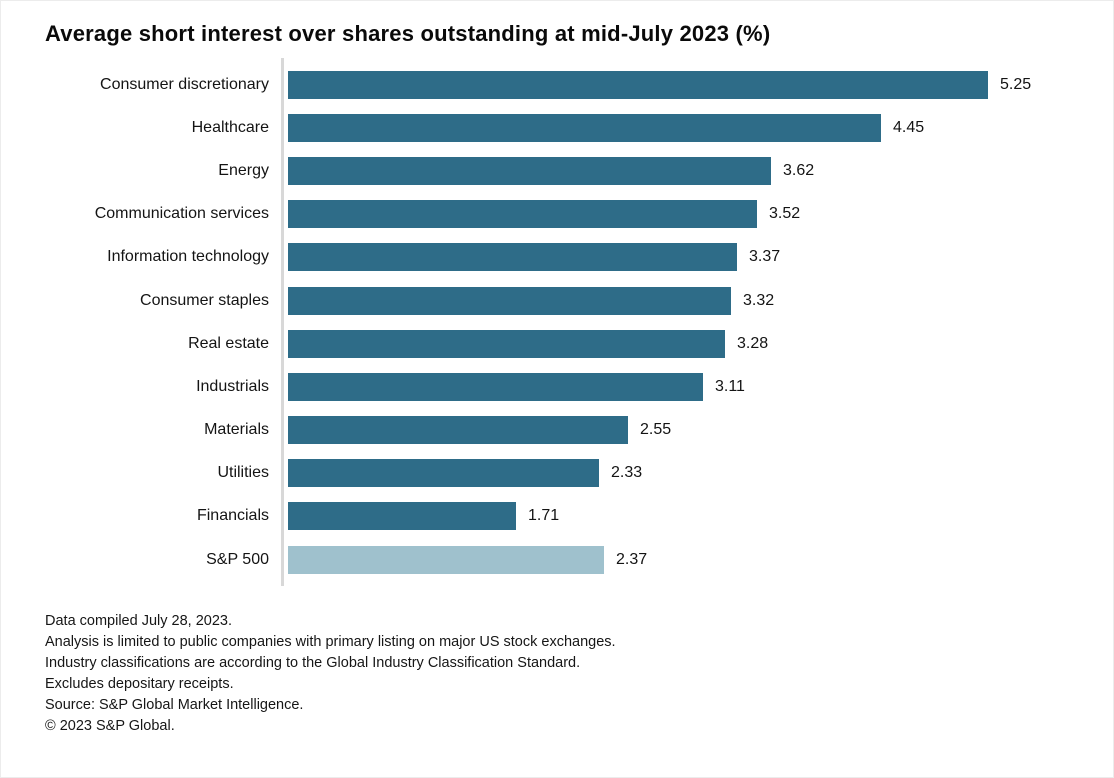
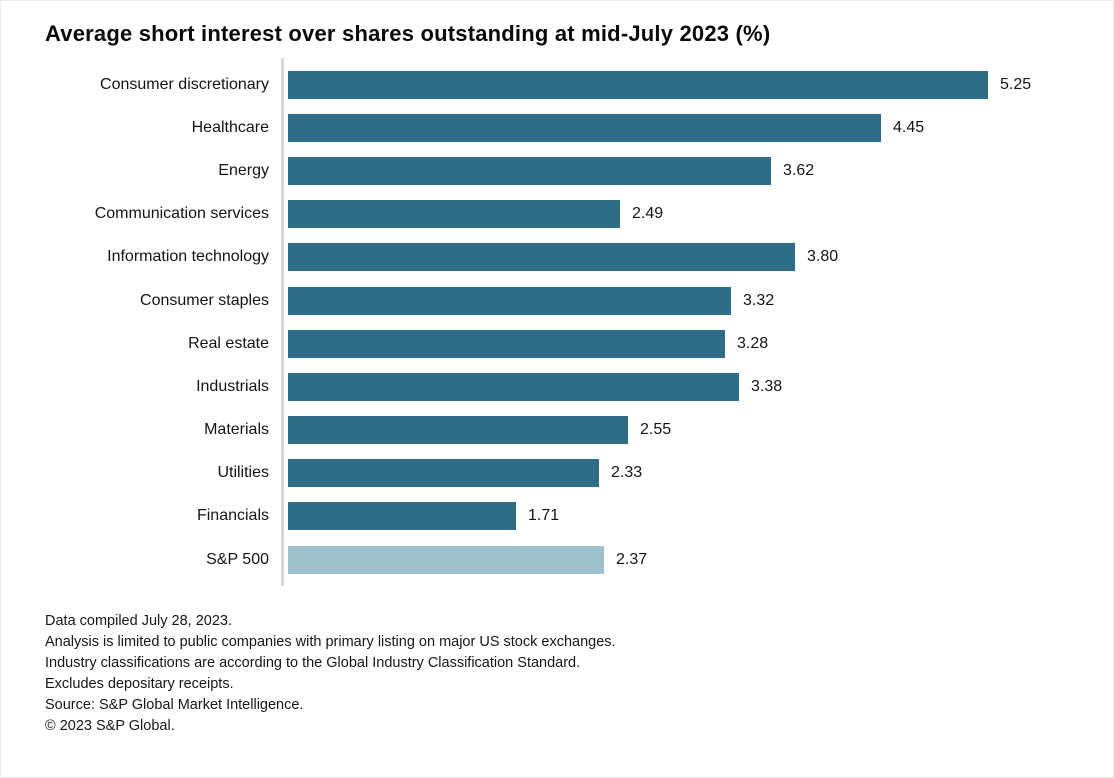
Communication services: 3.52 -> 2.49
Information technology: 3.37 -> 3.80
Industrials: 3.11 -> 3.38
